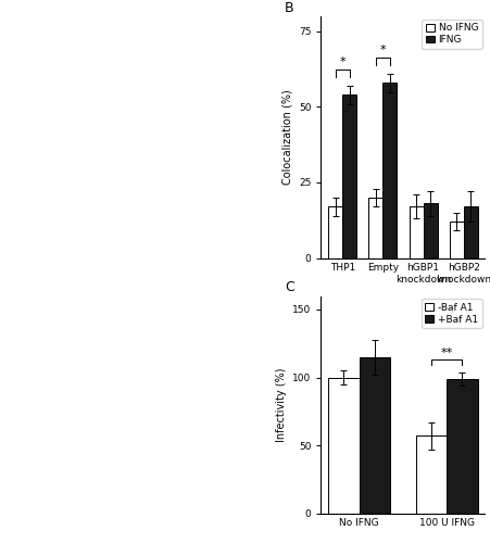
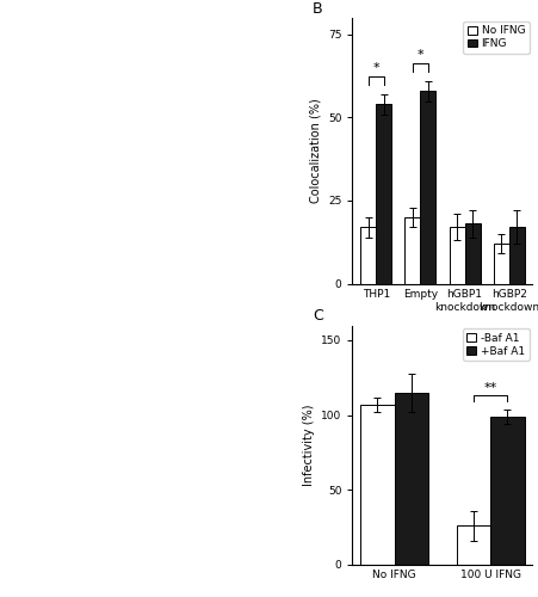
C/-Baf A1/No IFNG: 100 -> 107
C/-Baf A1/100 U IFNG: 57 -> 26
